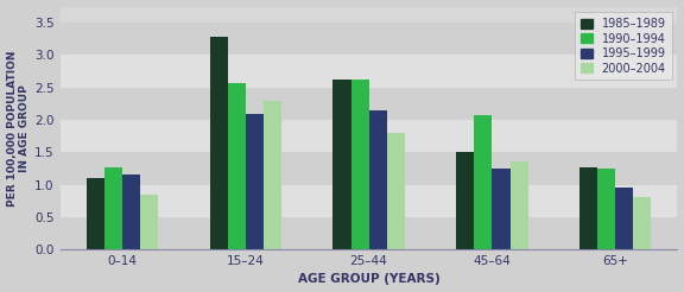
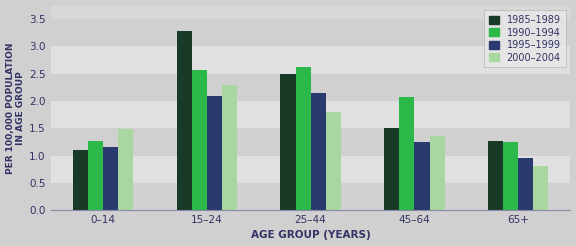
2000–2004/0–14: 0.84 -> 1.48
1985–1989/25–44: 2.63 -> 2.50
